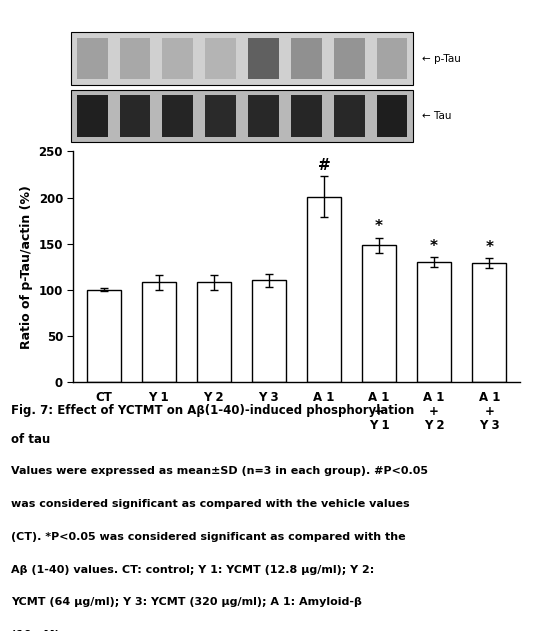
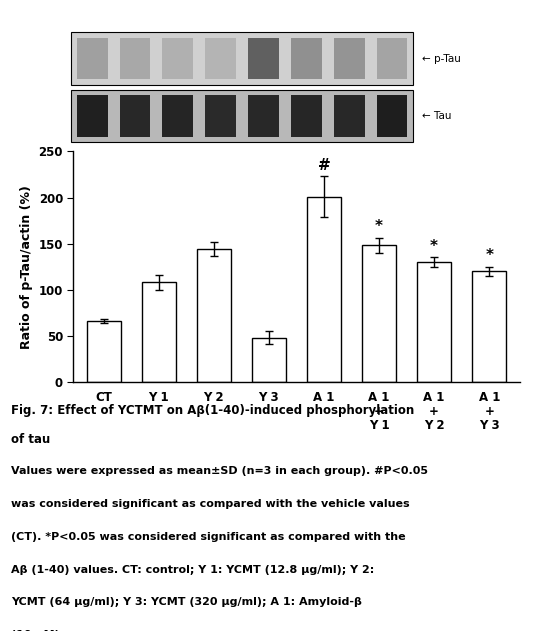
CT: 100 -> 66
Y 2: 108 -> 144
Y 3: 110 -> 48
A 1 + Y 3: 129 -> 120
